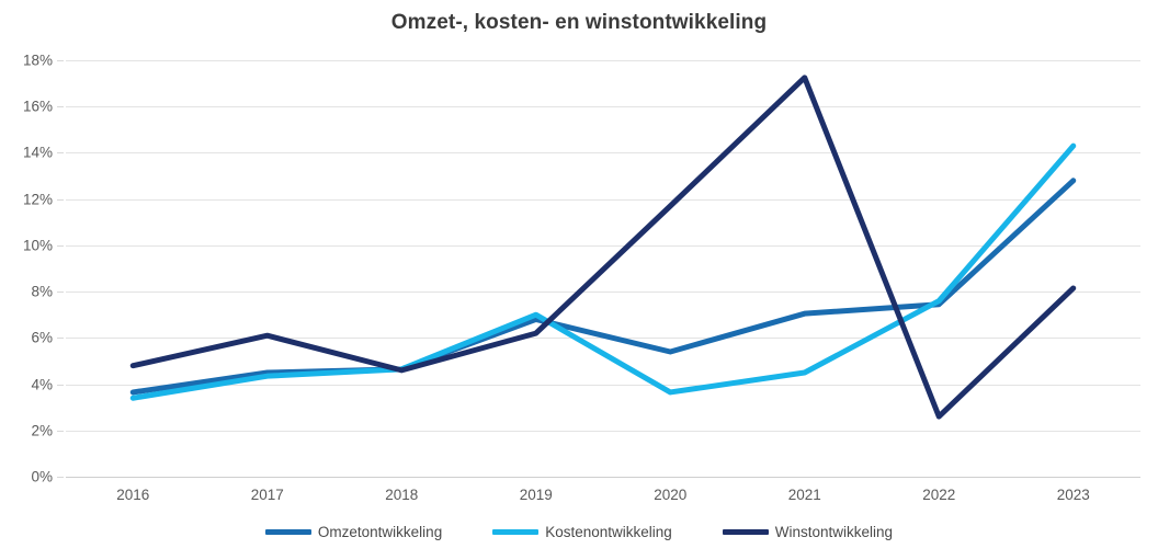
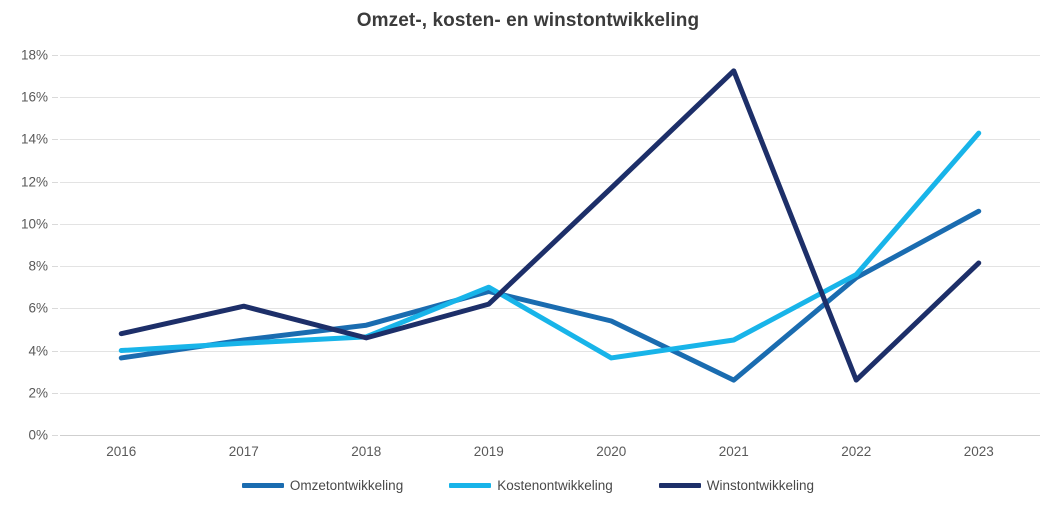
Kostenontwikkeling/2016: 3.4% -> 4.0%
Omzetontwikkeling/2018: 4.7% -> 5.2%
Omzetontwikkeling/2021: 7.0% -> 2.6%
Omzetontwikkeling/2023: 12.8% -> 10.6%
